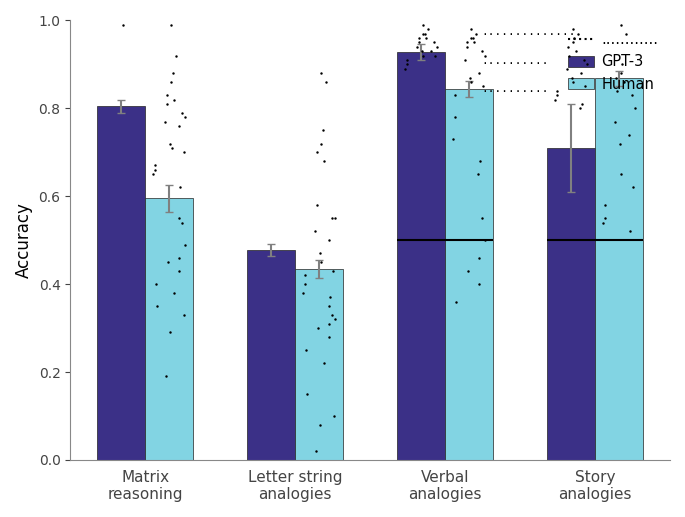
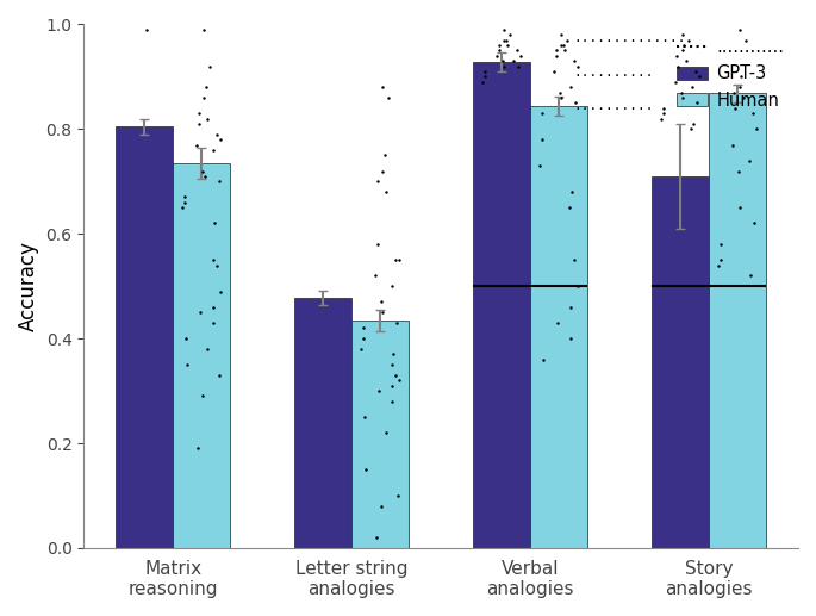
Human/Matrix reasoning: 0.595 -> 0.735
